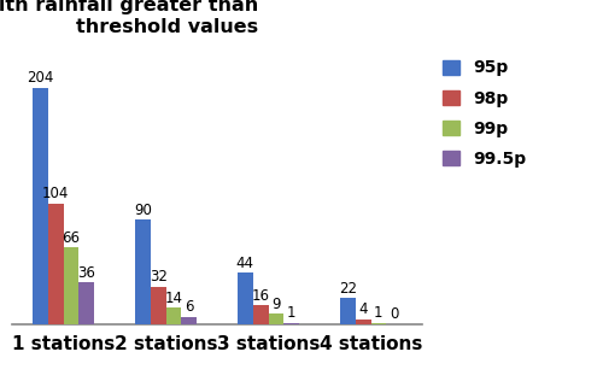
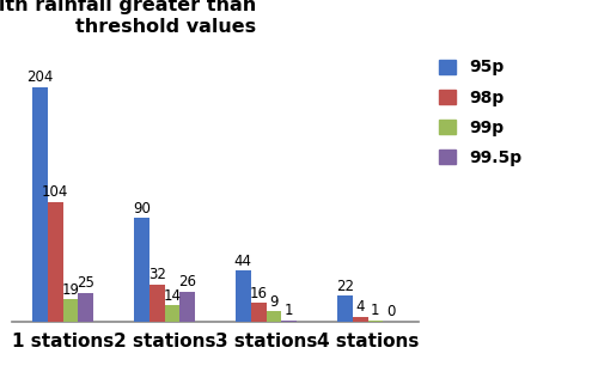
99p/1 stations: 66 -> 19
99.5p/1 stations: 36 -> 25
99.5p/2 stations: 6 -> 26
